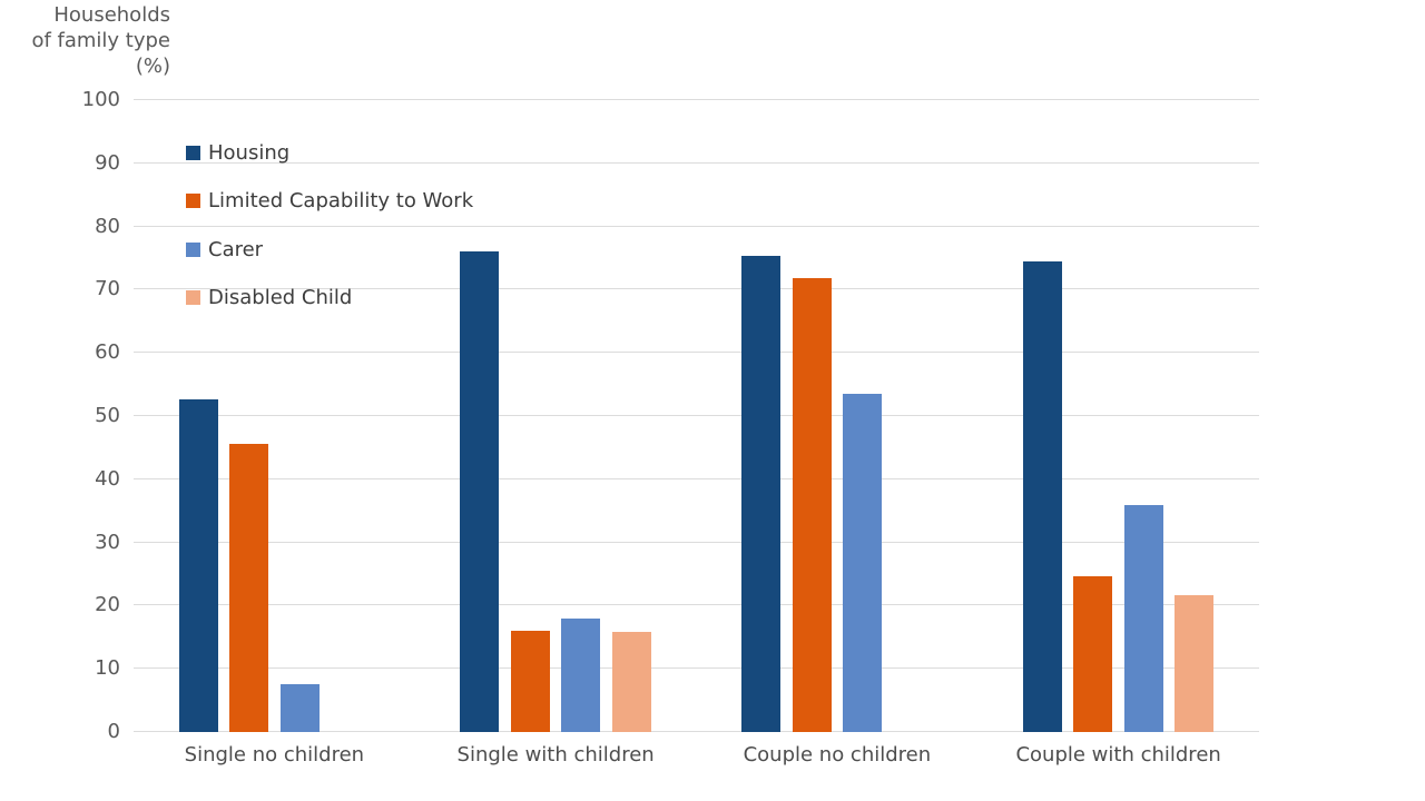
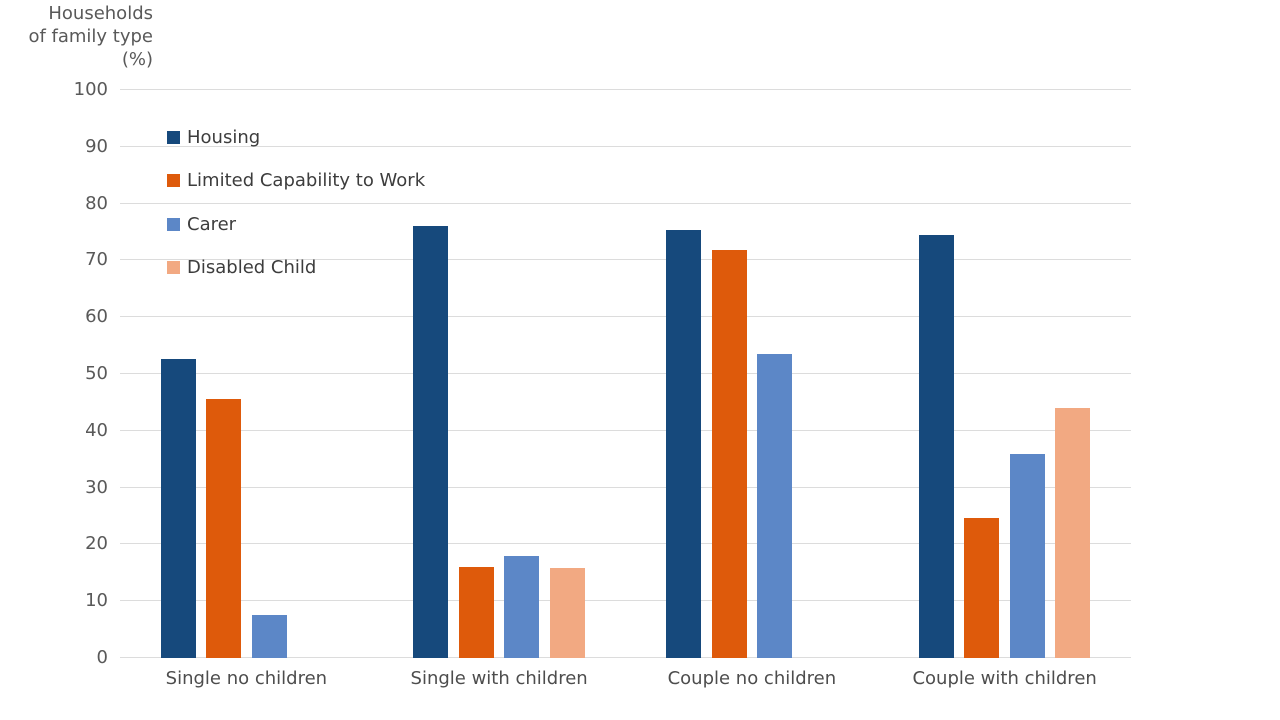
Disabled Child/Couple with children: 22 -> 44
